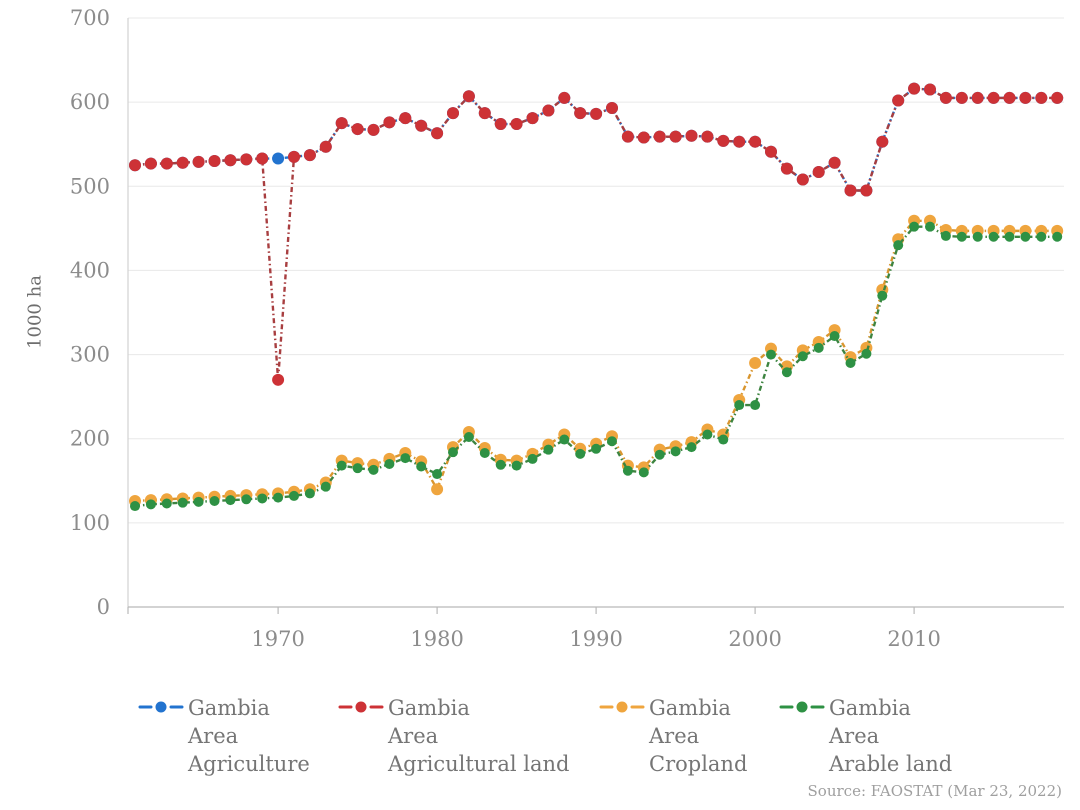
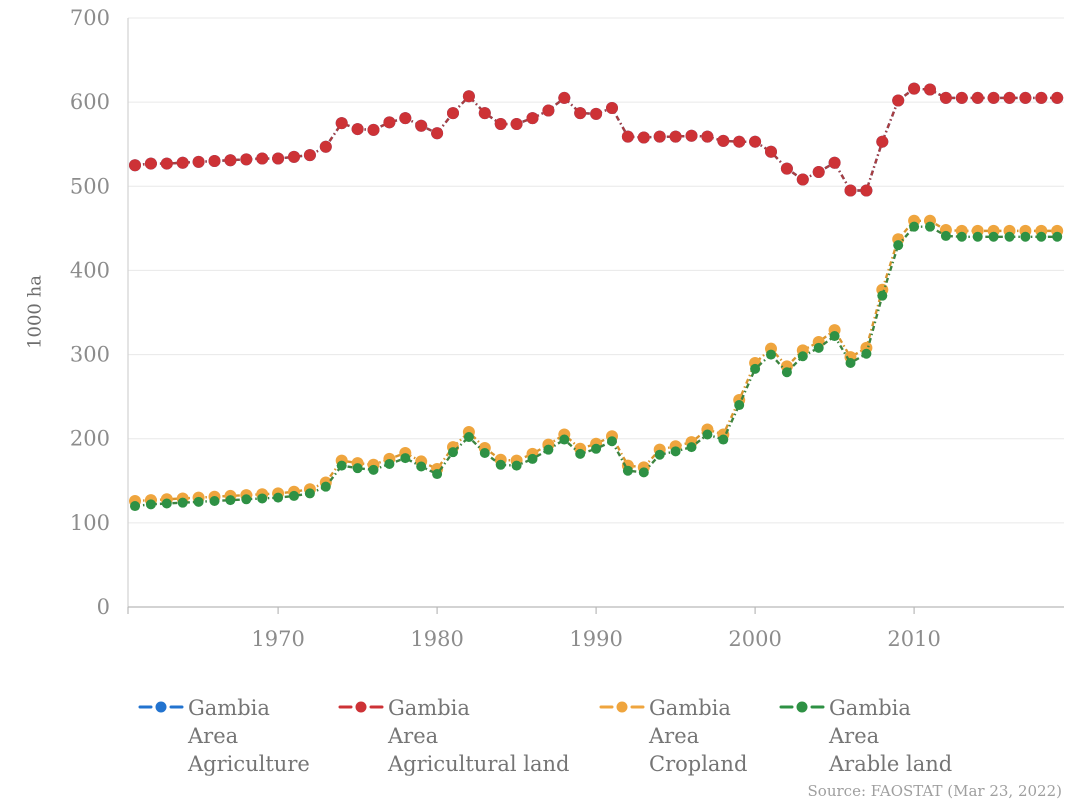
Gambia Area Agricultural land/1970: 270 -> 530
Gambia Area Cropland/1980: 140 -> 160
Gambia Area Arable land/2000: 240 -> 280
